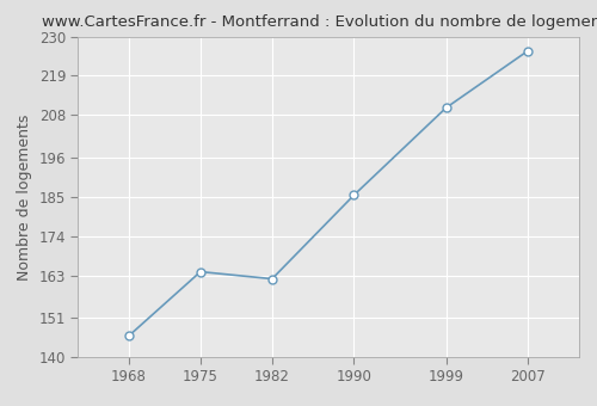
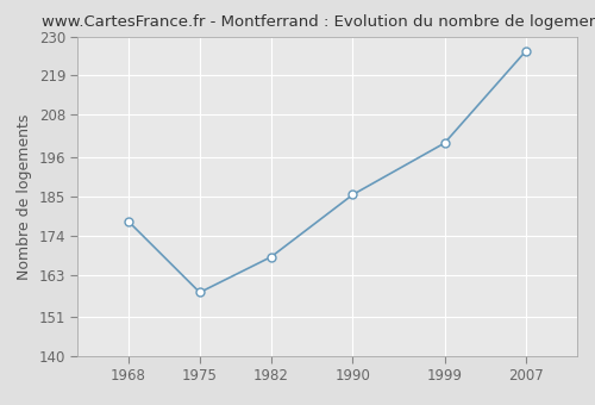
1968: 146.0 -> 178.0
1975: 164.0 -> 158.0
1982: 162.0 -> 168.0
1999: 210.0 -> 200.0
